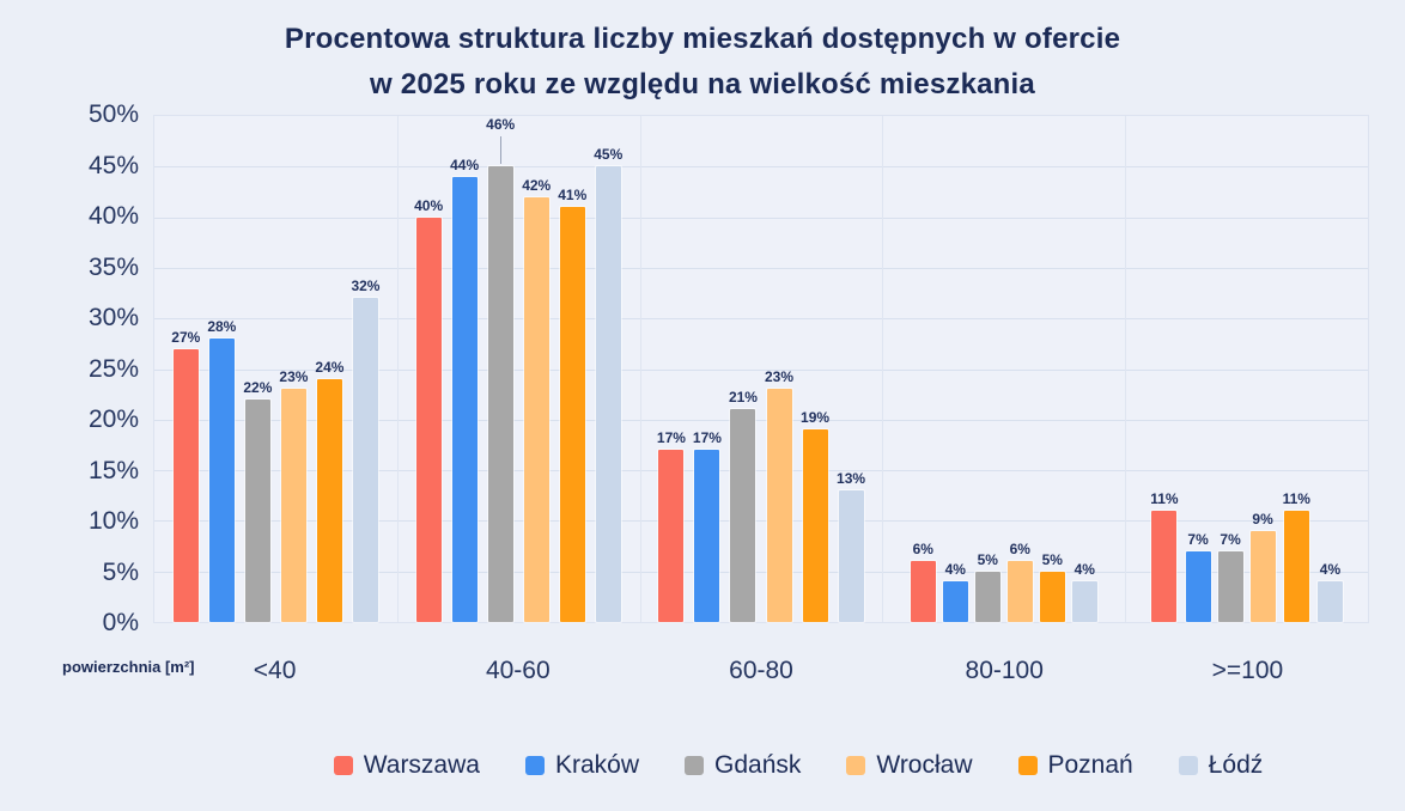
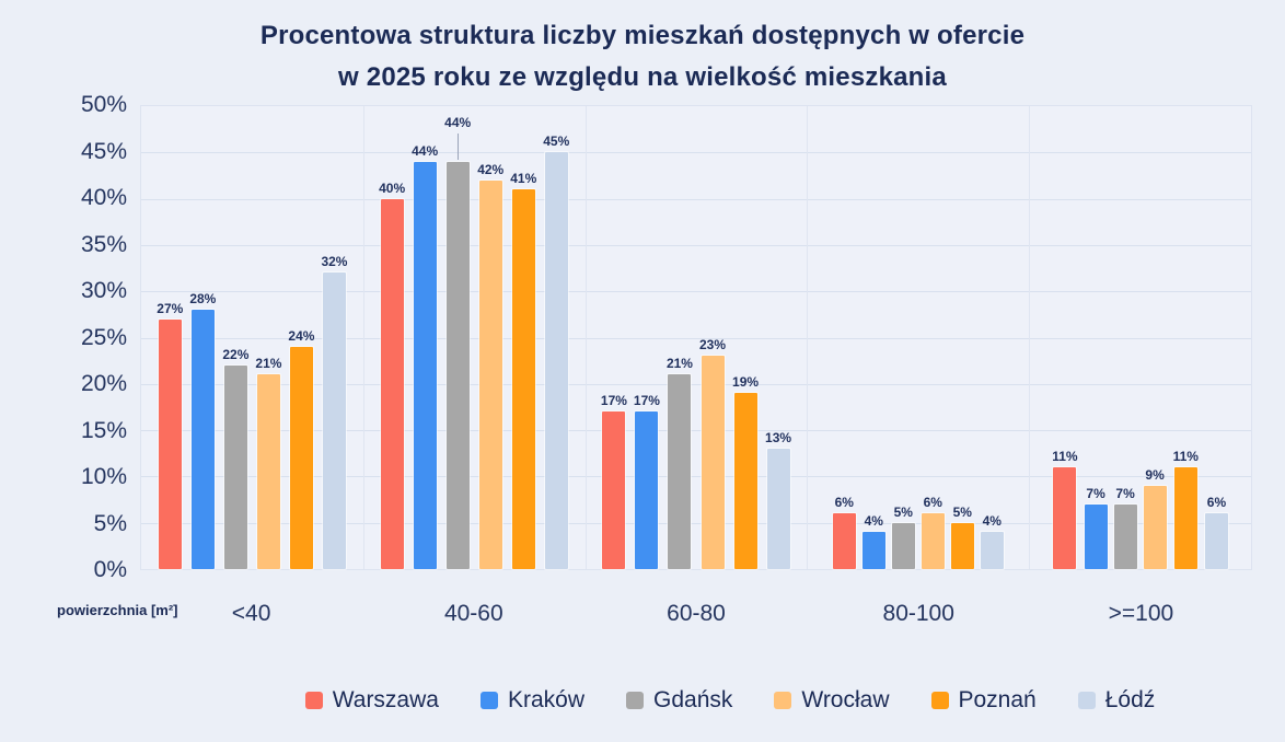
Wrocław/<40: 23% -> 21%
Gdańsk/40-60: 46% -> 44%
Łódź/>=100: 4% -> 6%
